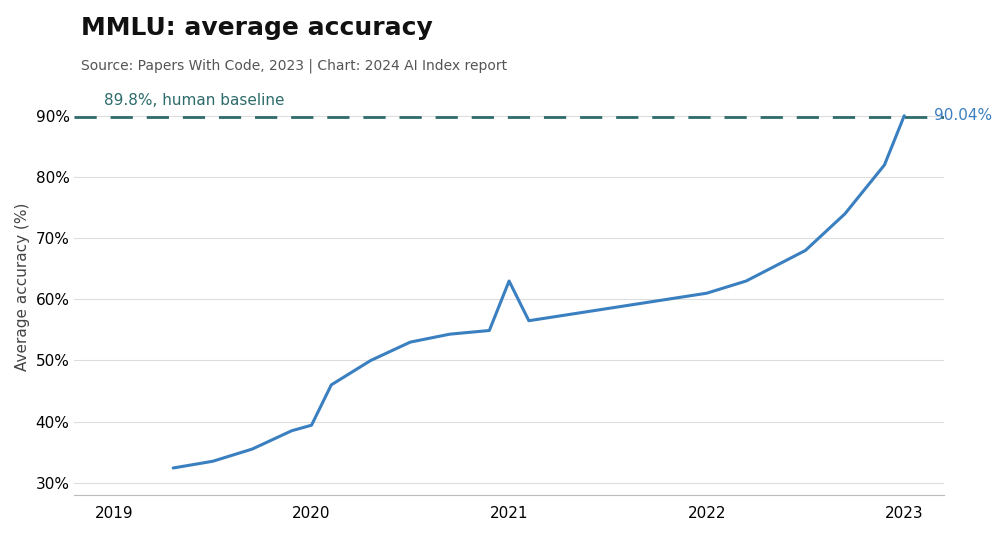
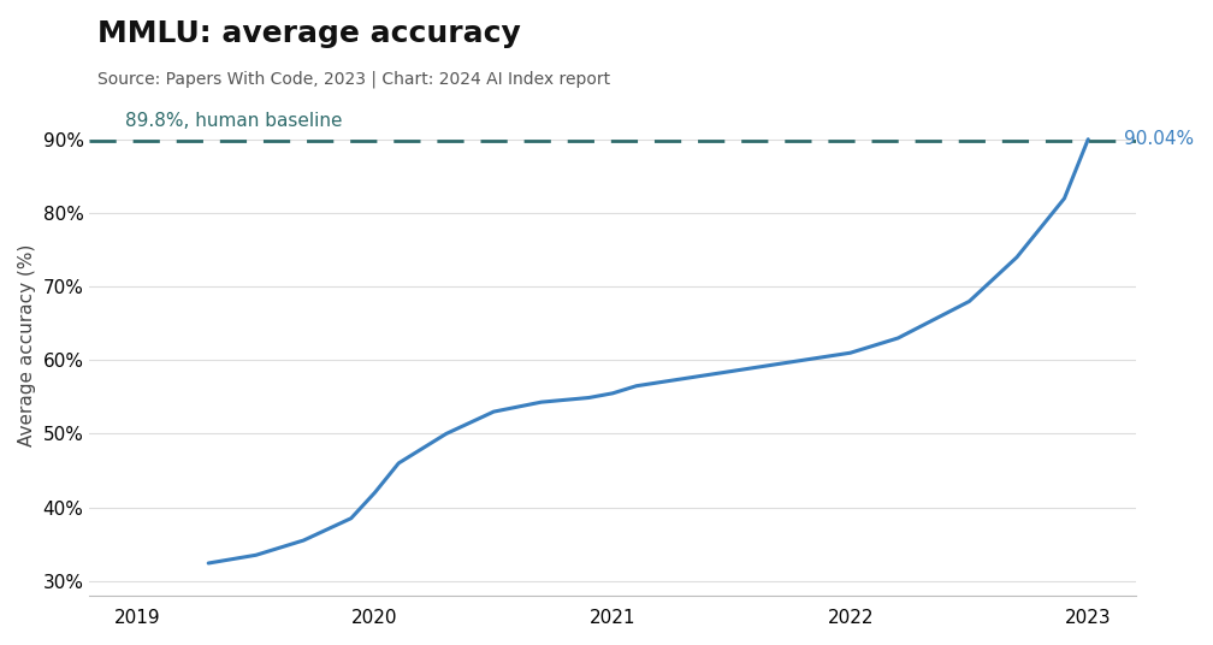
2020: 39.4% -> 42.0%
2021: 63.0% -> 55.5%
